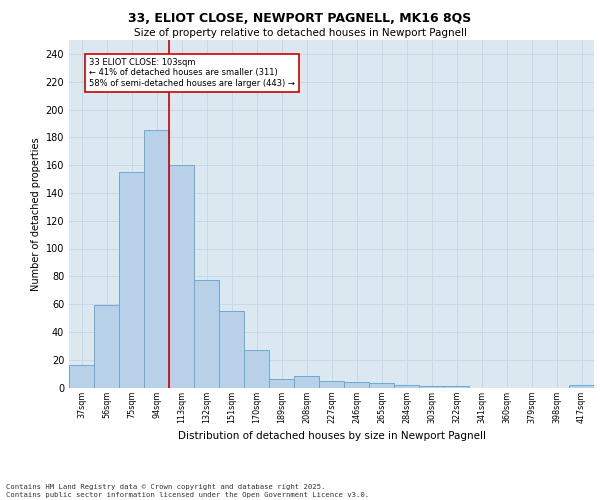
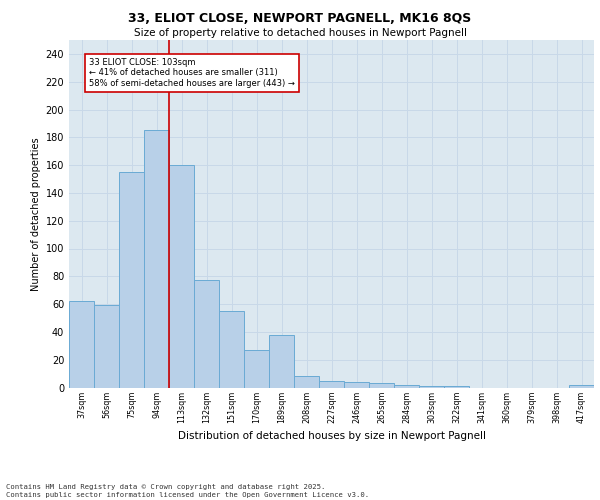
37sqm: 16 -> 62
189sqm: 6 -> 38
